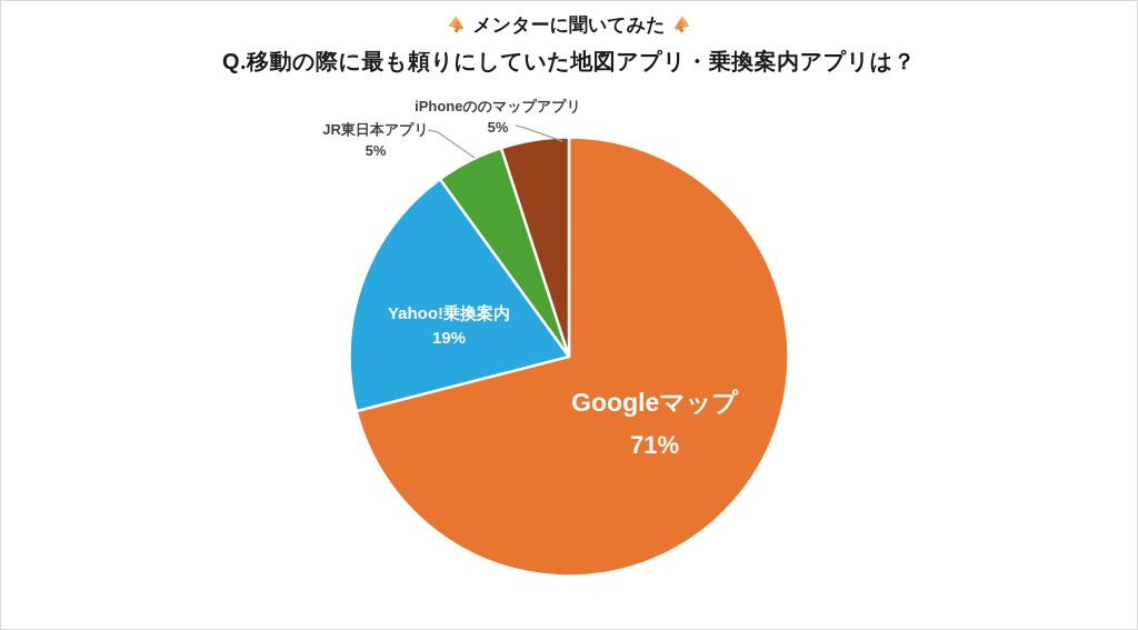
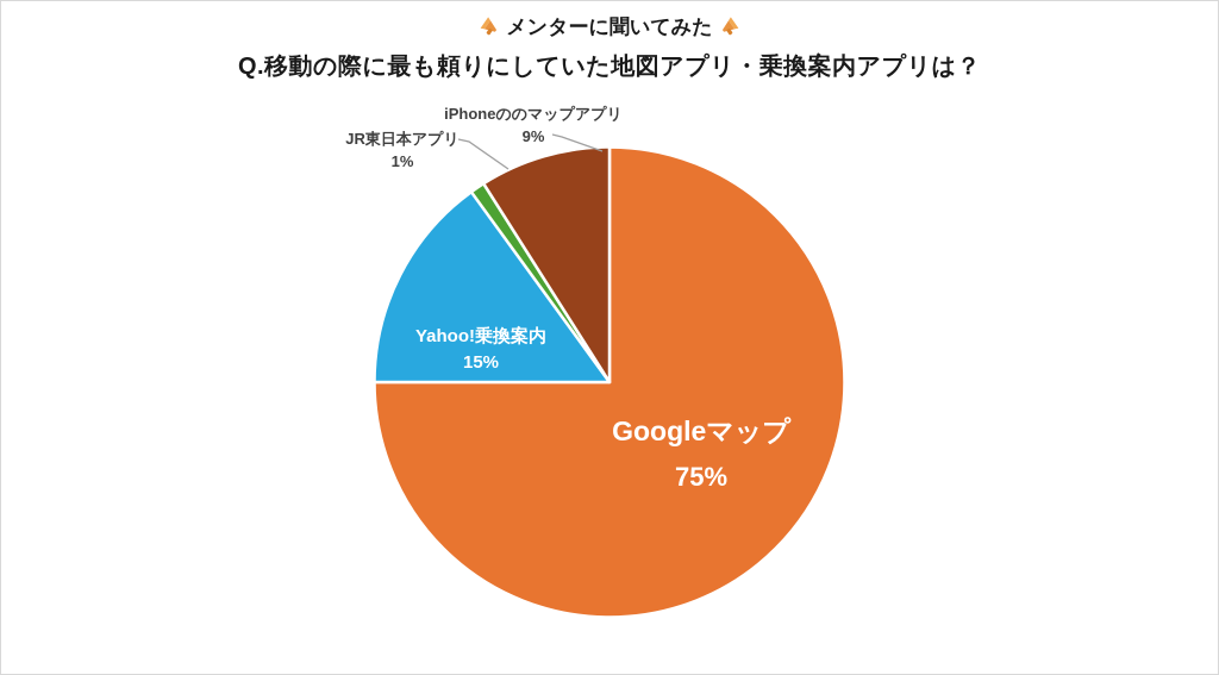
Googleマップ: 71% -> 75%
Yahoo!乗換案内: 19% -> 15%
JR東日本アプリ: 5% -> 1%
iPhoneののマップアプリ: 5% -> 9%
